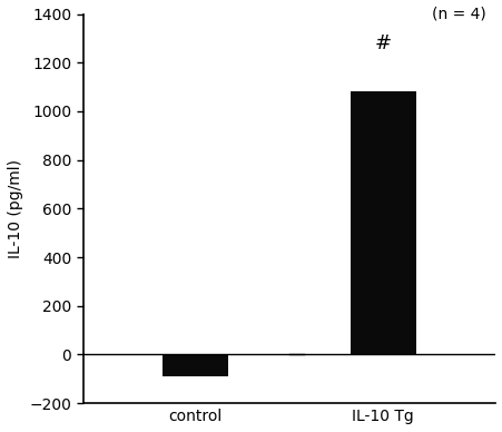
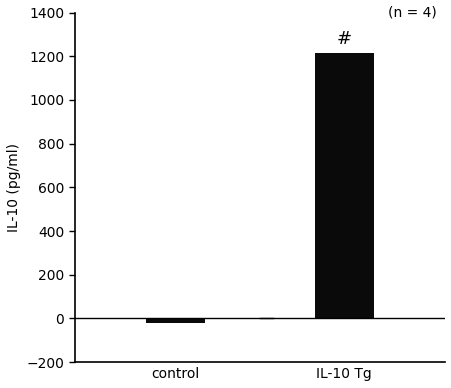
control: -90 -> -20
IL-10 Tg: 1080 -> 1215
